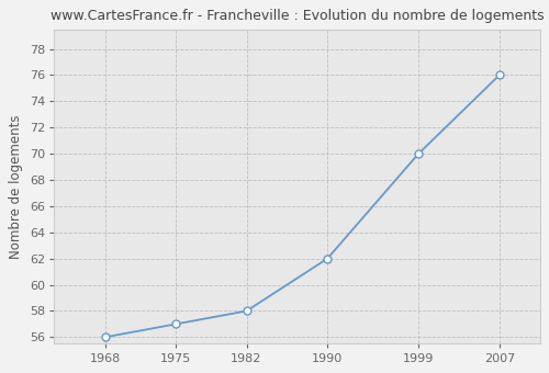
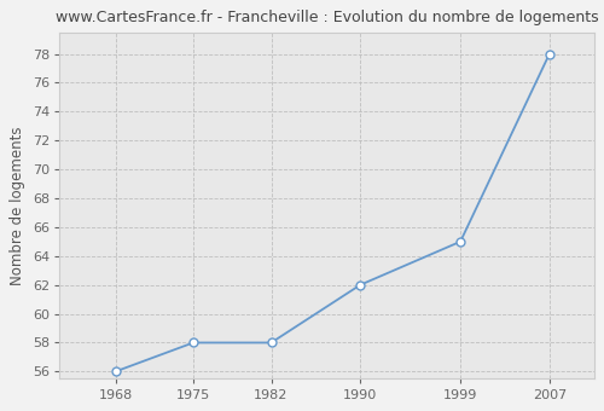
1975: 57 -> 58
1999: 70 -> 65
2007: 76 -> 78
